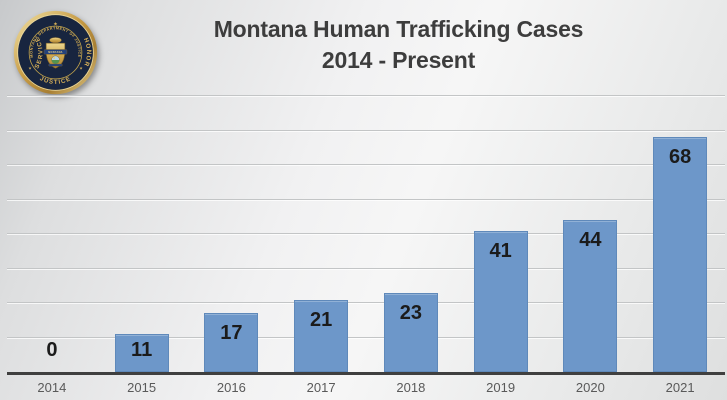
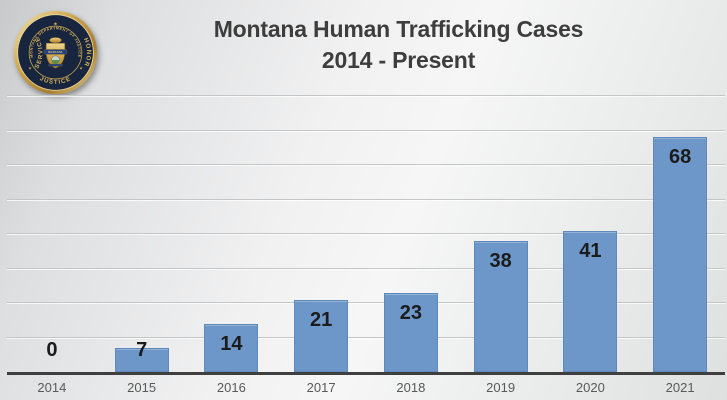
2015: 11 -> 7
2016: 17 -> 14
2019: 41 -> 38
2020: 44 -> 41
